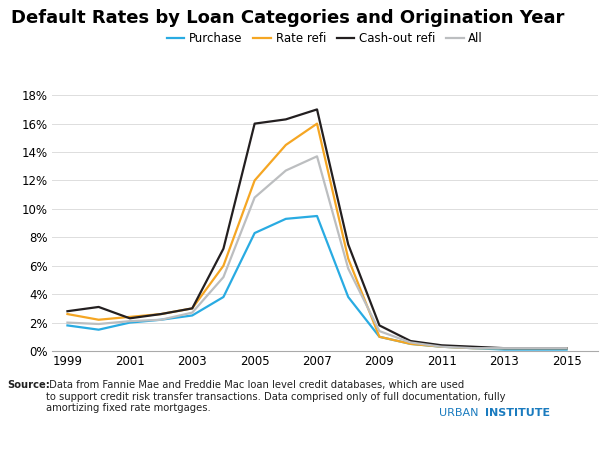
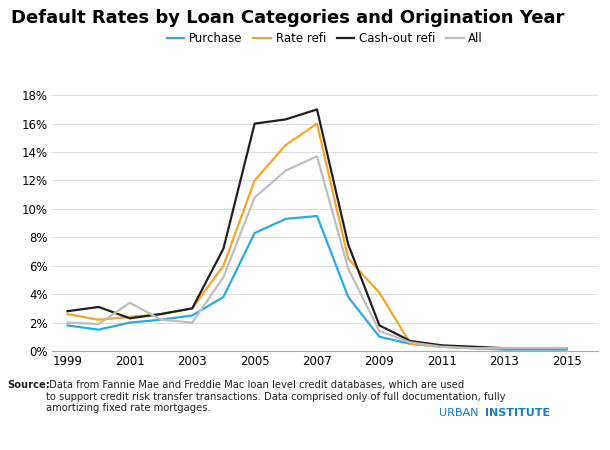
All/2001: 2.1% -> 3.4%
All/2003: 2.7% -> 2.0%
Rate refi/2009: 1.0% -> 4.1%
